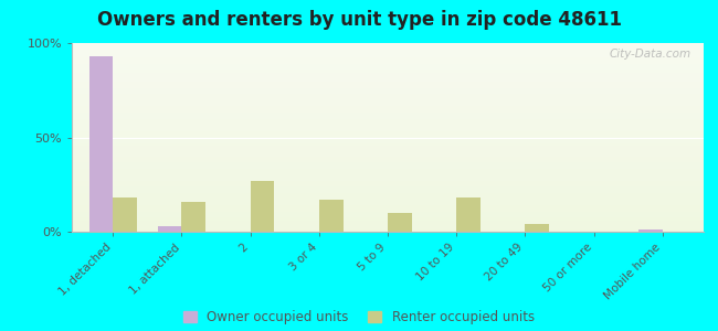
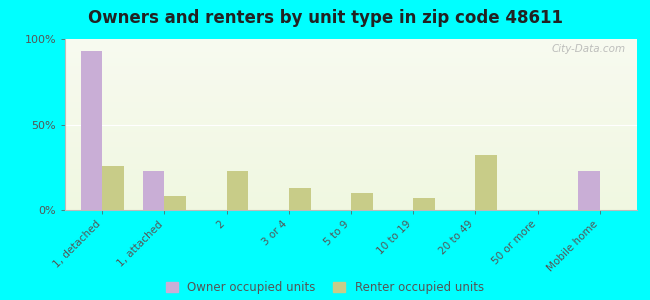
Renter occupied units/1, detached: 18% -> 26%
Owner occupied units/1, attached: 3% -> 23%
Renter occupied units/1, attached: 16% -> 8%
Renter occupied units/2: 27% -> 23%
Renter occupied units/3 or 4: 17% -> 13%
Renter occupied units/10 to 19: 18% -> 7%
Renter occupied units/20 to 49: 4% -> 32%
Owner occupied units/Mobile home: 1% -> 23%
